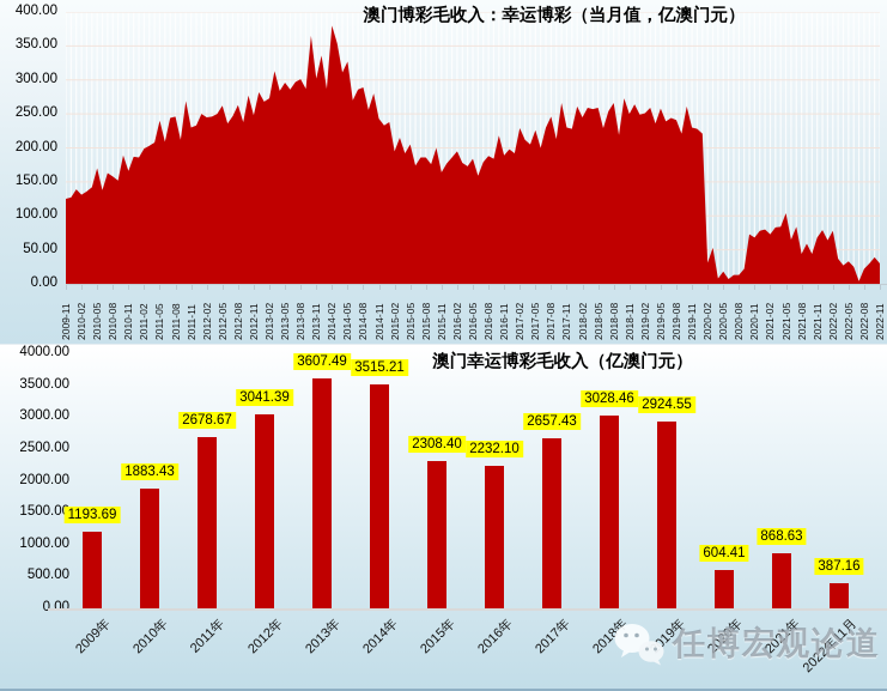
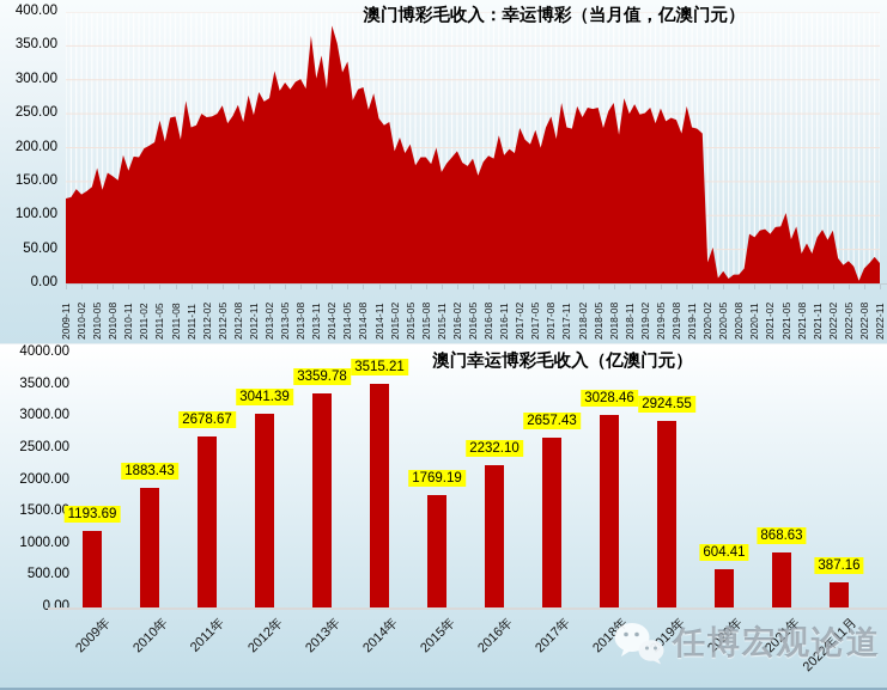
澳门幸运博彩毛收入（亿澳门元）/2013年: 3607.49 -> 3359.78
澳门幸运博彩毛收入（亿澳门元）/2015年: 2308.40 -> 1769.19
